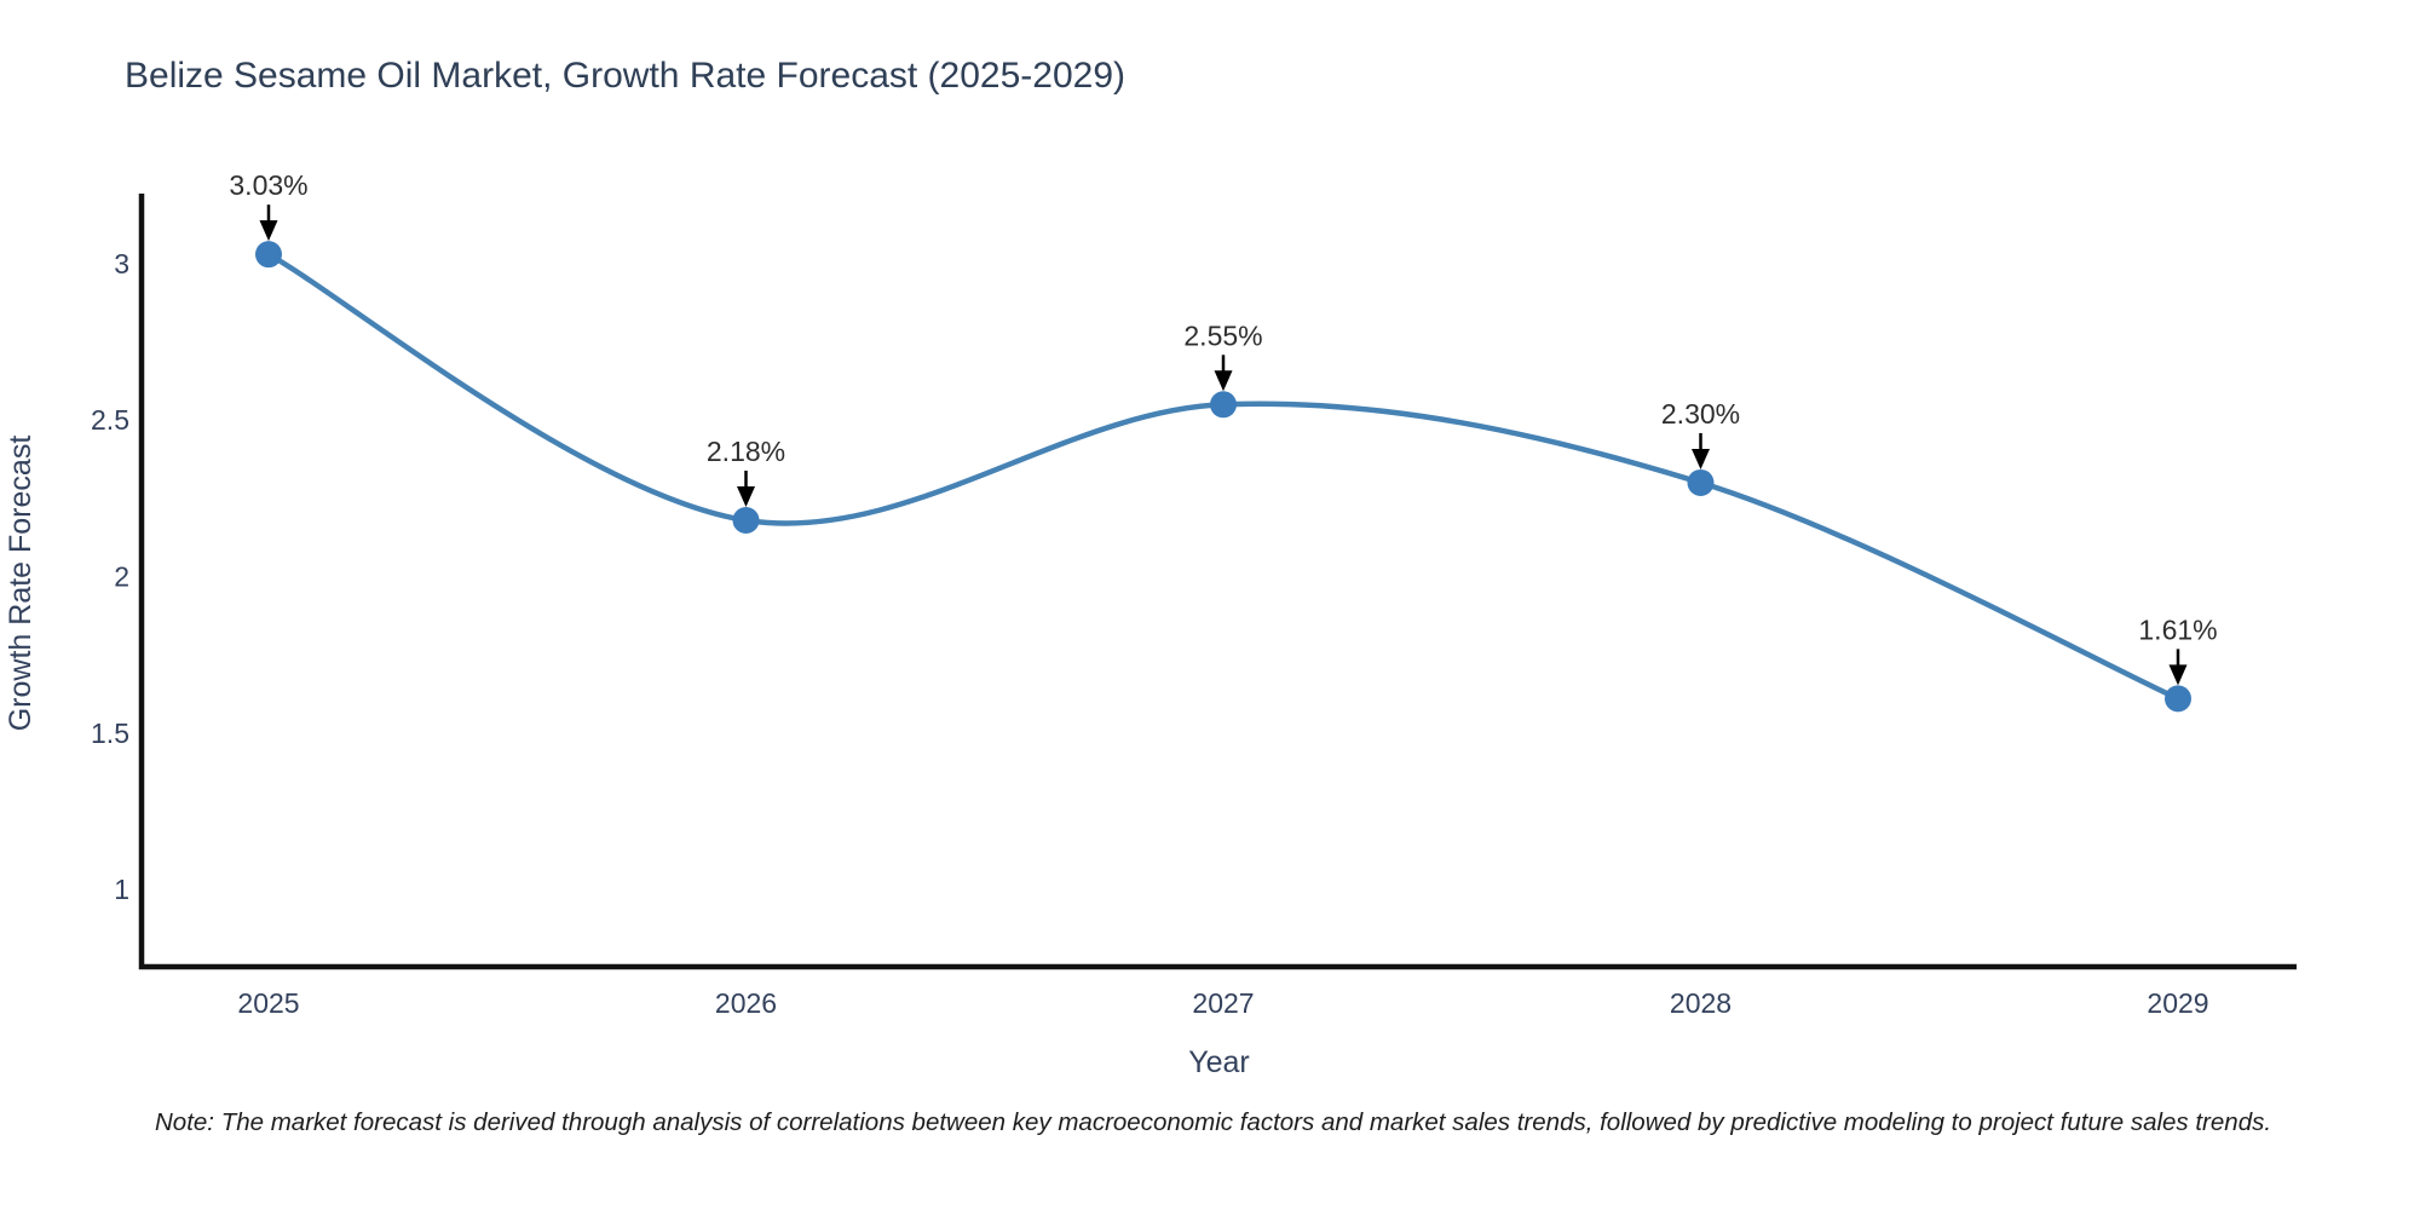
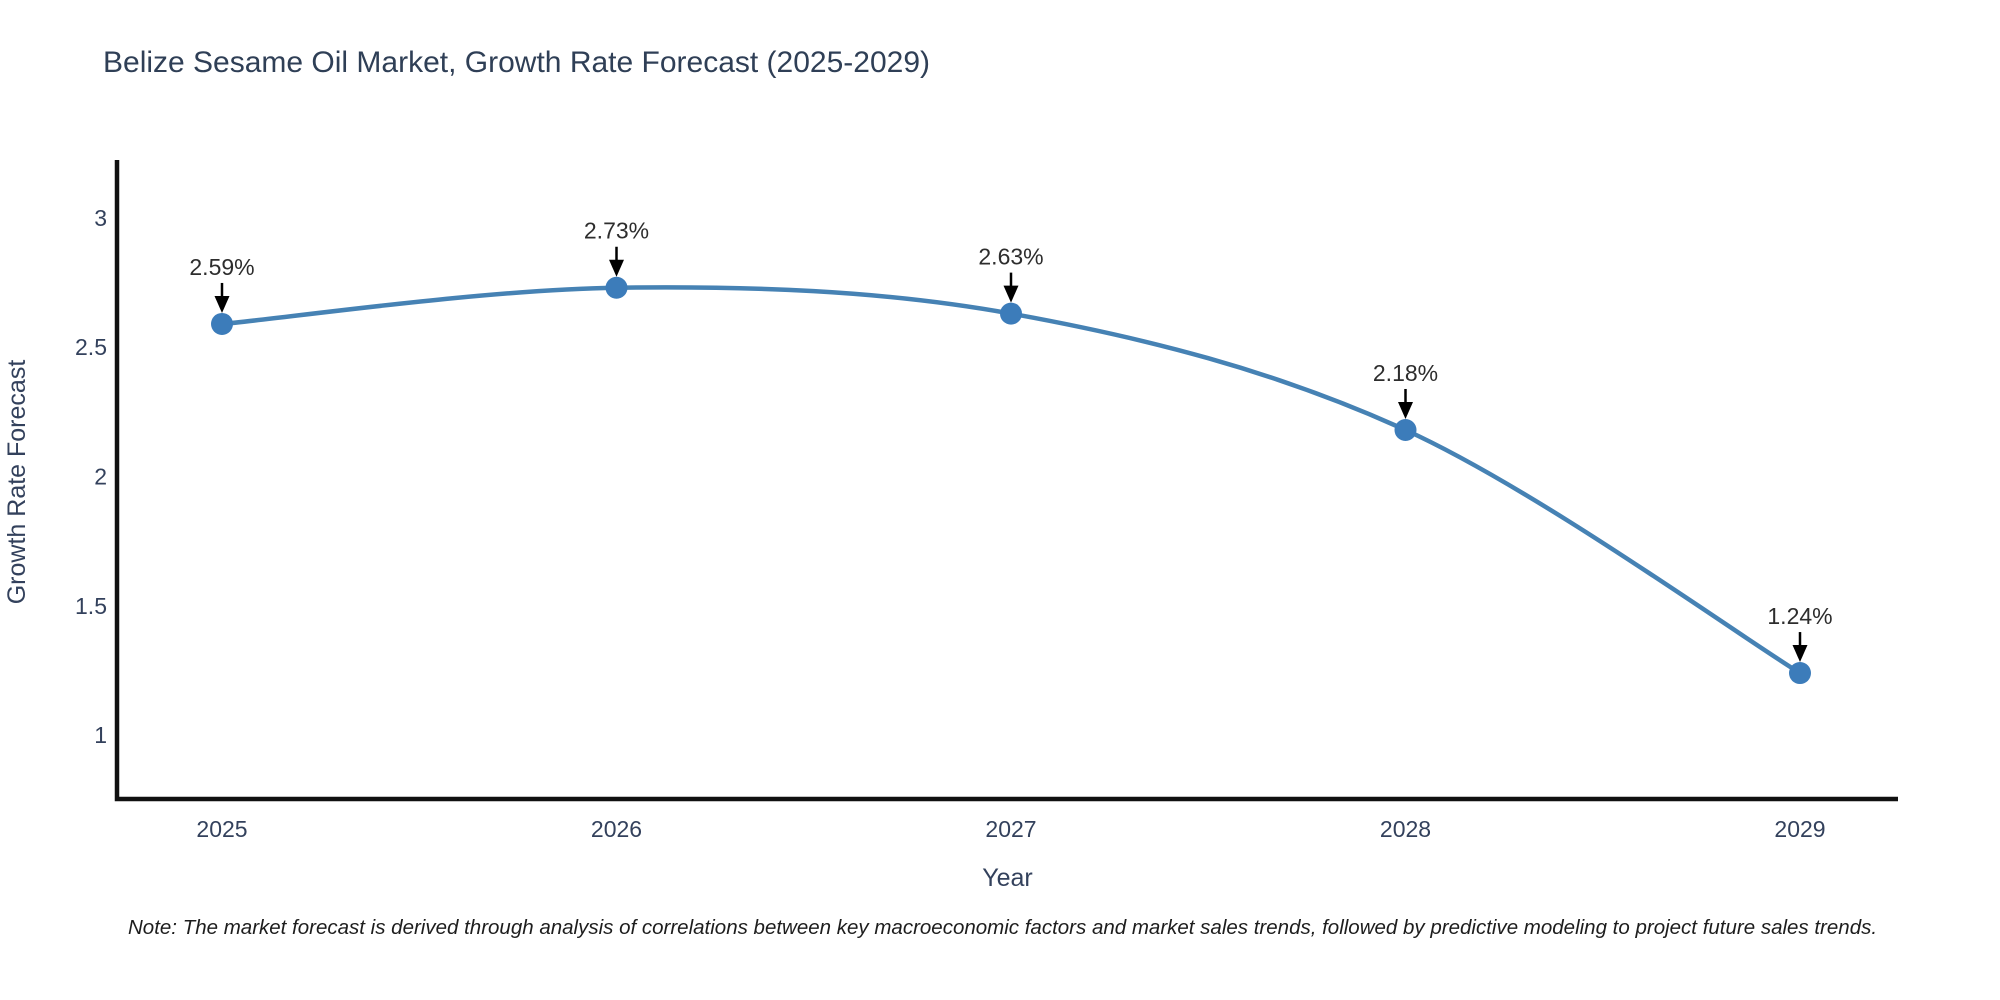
2025: 3.03% -> 2.59%
2026: 2.18% -> 2.73%
2027: 2.55% -> 2.63%
2028: 2.30% -> 2.18%
2029: 1.61% -> 1.24%
